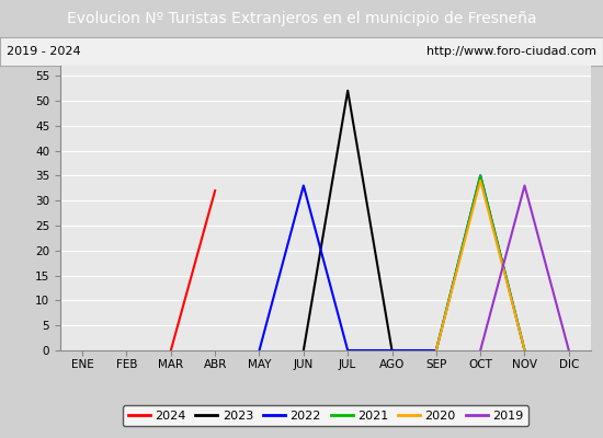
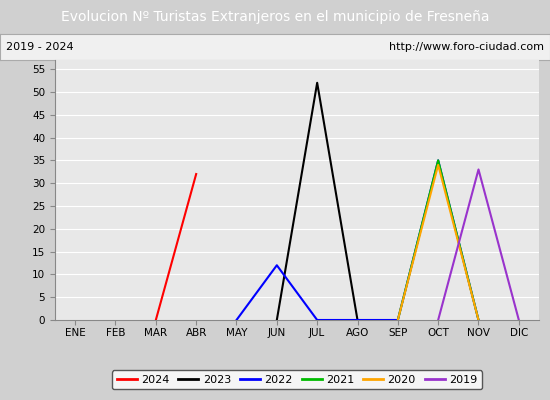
2022/JUN: 33 -> 12
